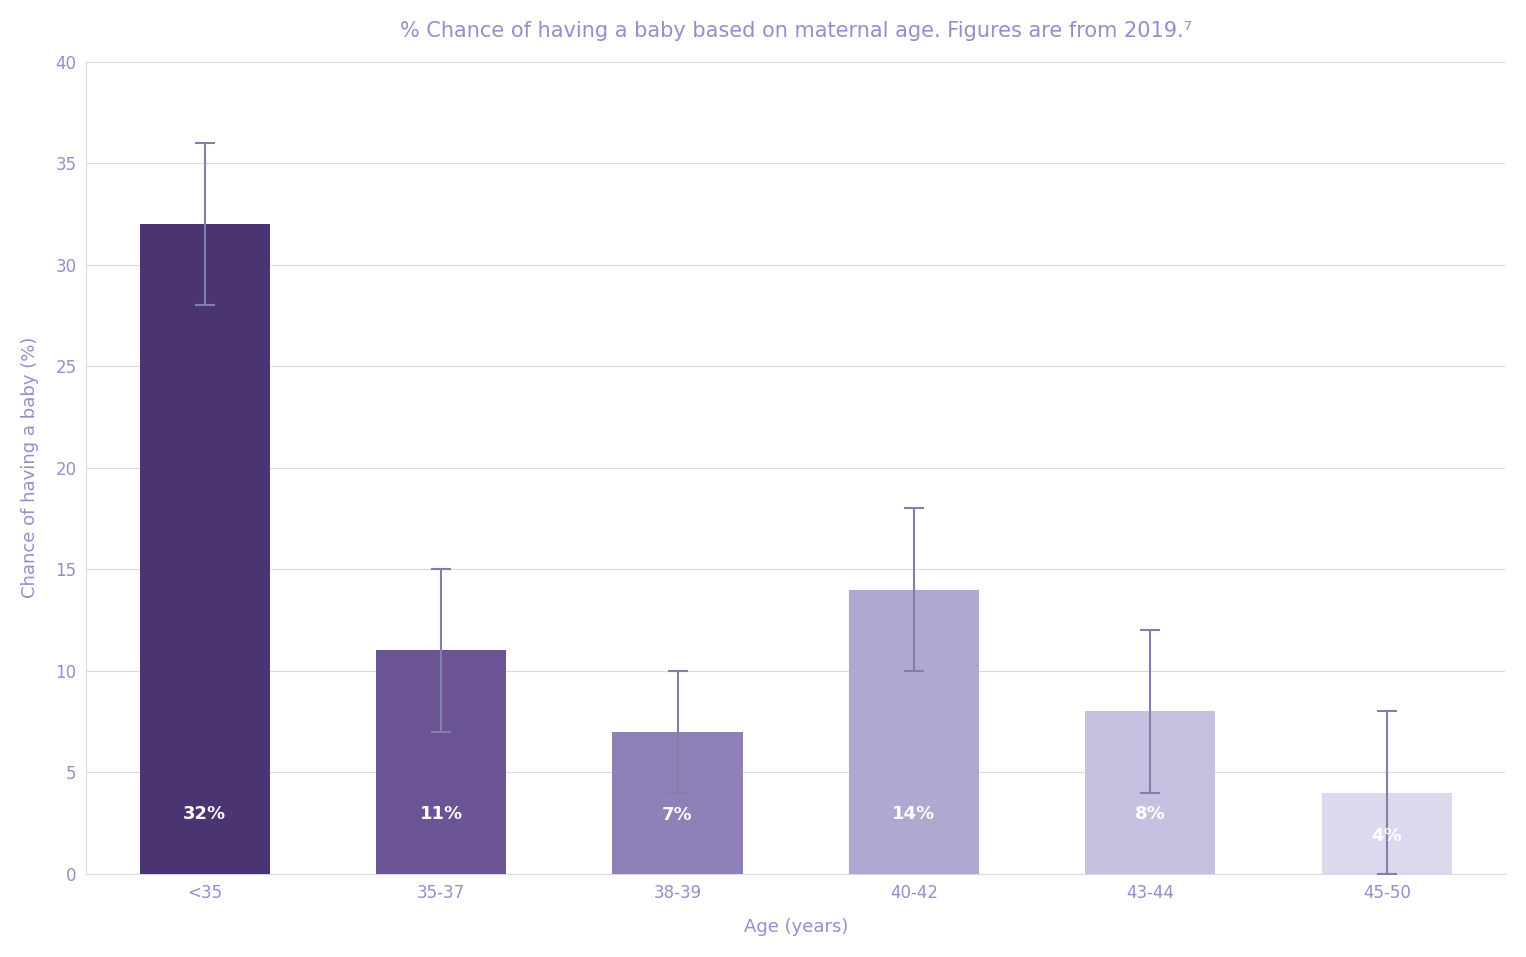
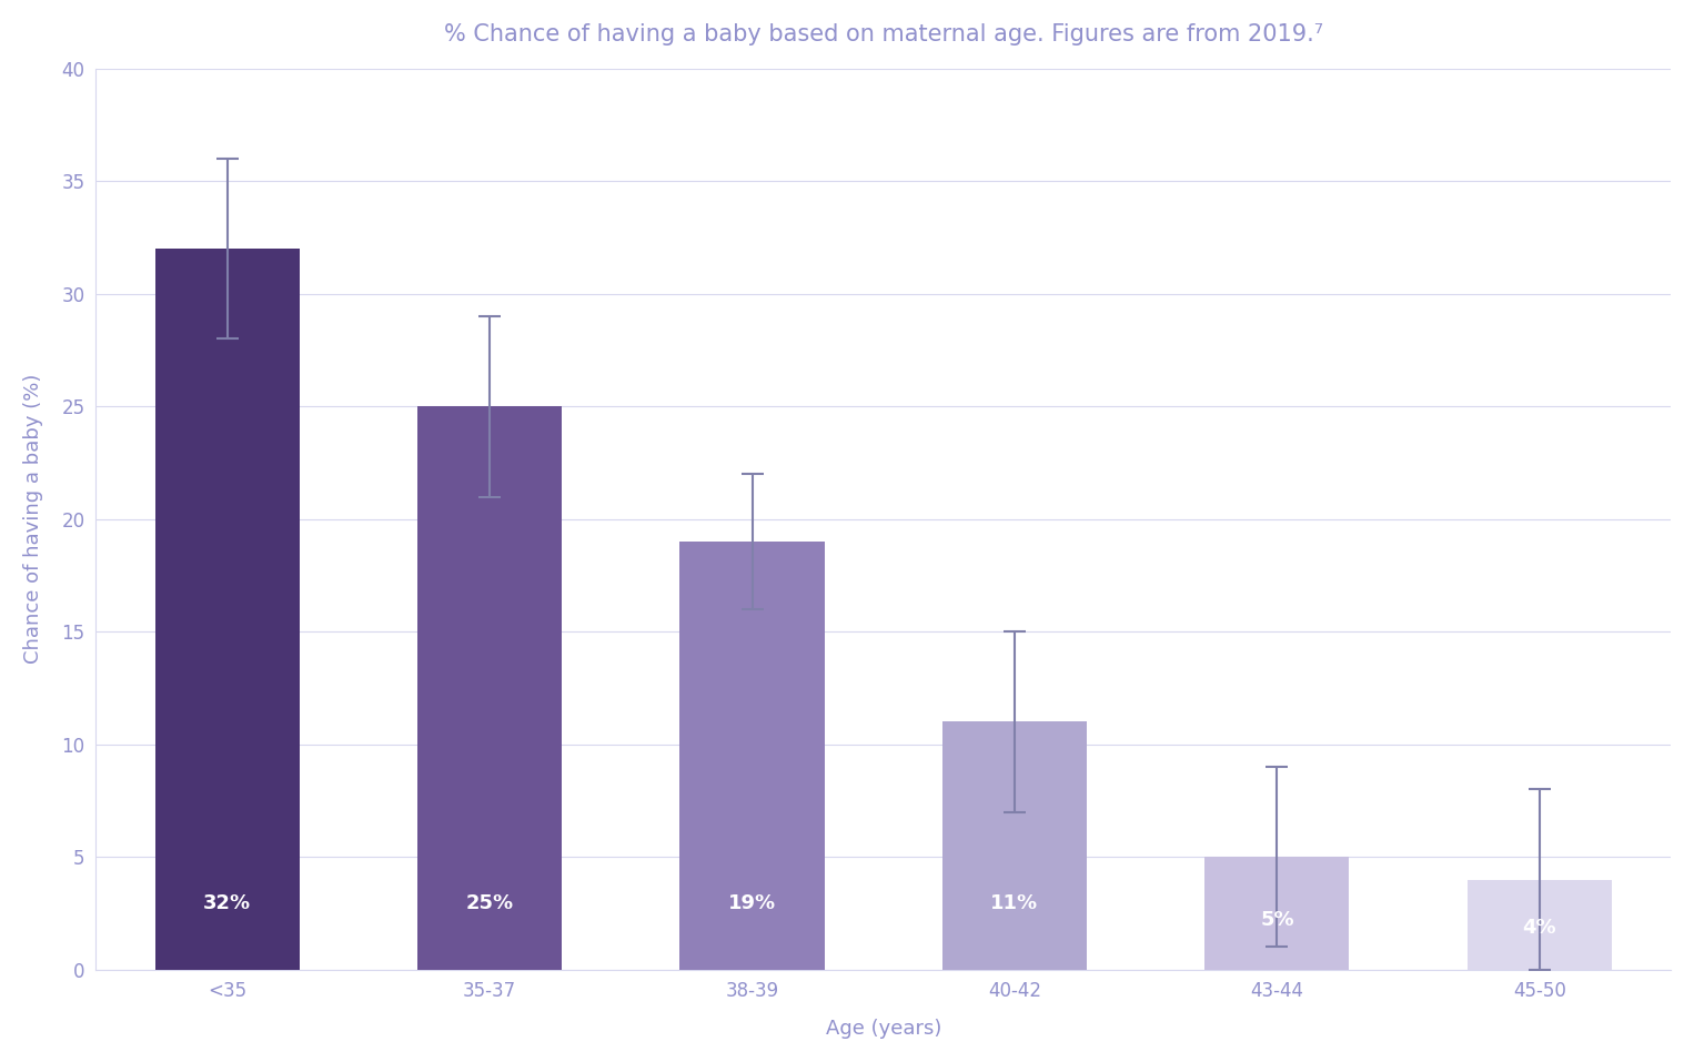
35-37: 11% -> 25%
38-39: 7% -> 19%
40-42: 14% -> 11%
43-44: 8% -> 5%
